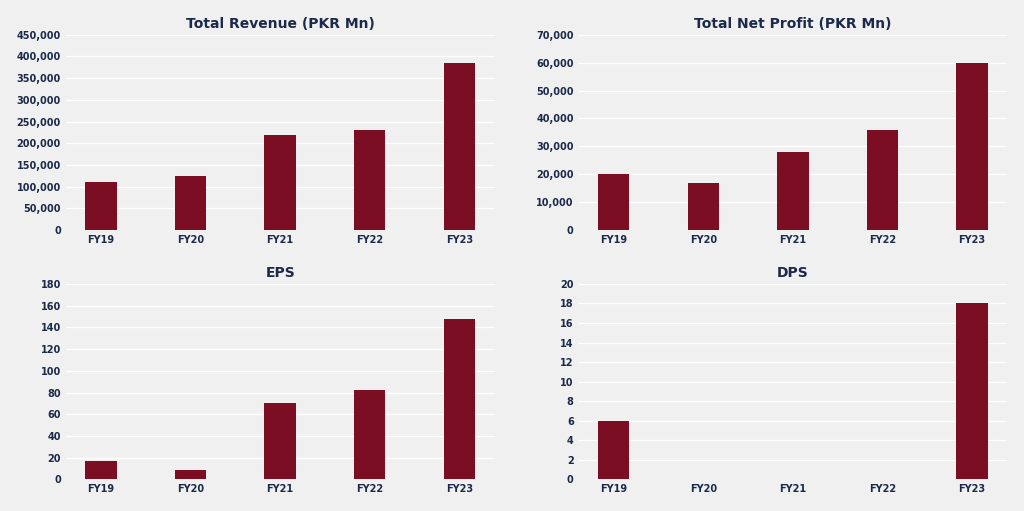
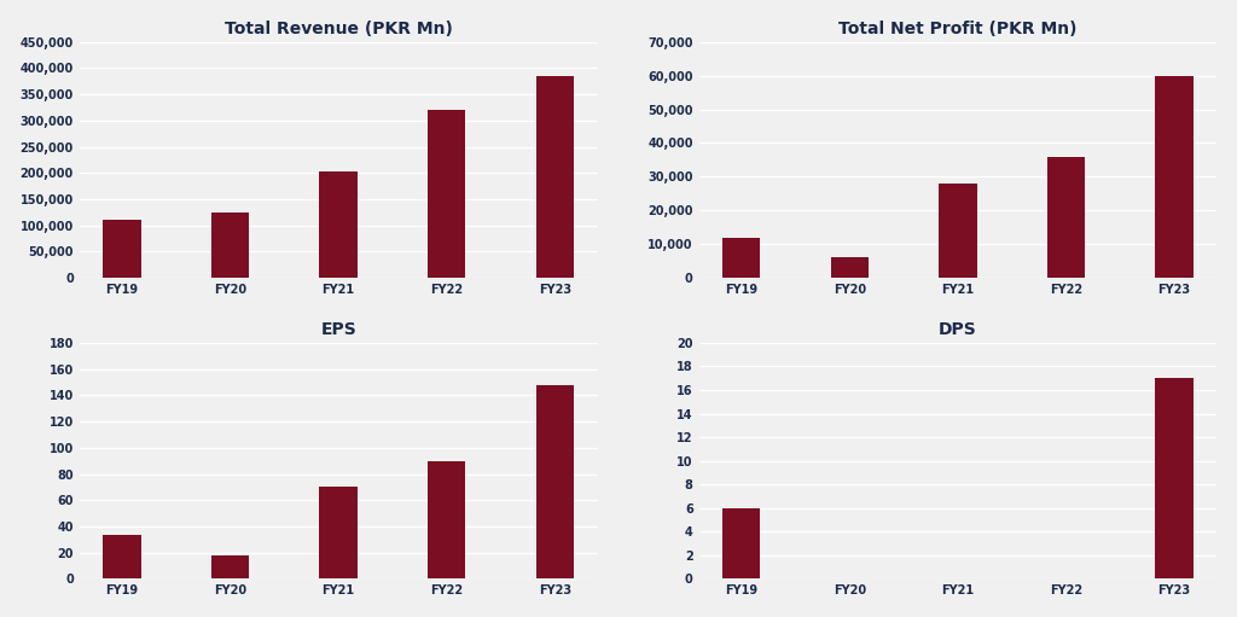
Total Revenue (PKR Mn)/FY21: 220,000 -> 202,000
Total Revenue (PKR Mn)/FY22: 230,000 -> 320,000
Total Net Profit (PKR Mn)/FY19: 20,000 -> 12,000
Total Net Profit (PKR Mn)/FY20: 17,000 -> 6,000
EPS/FY19: 17 -> 34
EPS/FY20: 9 -> 18
EPS/FY22: 82 -> 90
DPS/FY23: 18 -> 17
